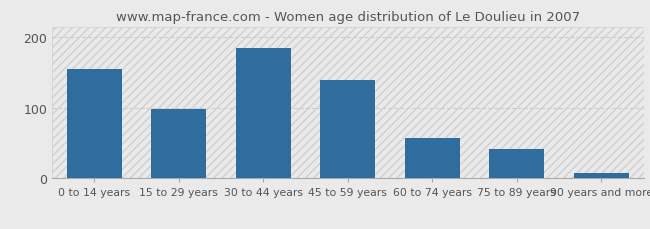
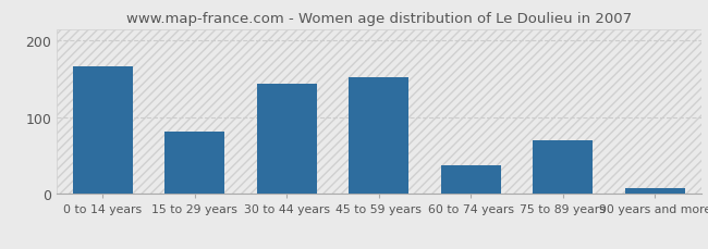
0 to 14 years: 155 -> 166
15 to 29 years: 98 -> 82
30 to 44 years: 185 -> 144
45 to 59 years: 140 -> 152
60 to 74 years: 57 -> 38
75 to 89 years: 42 -> 70
